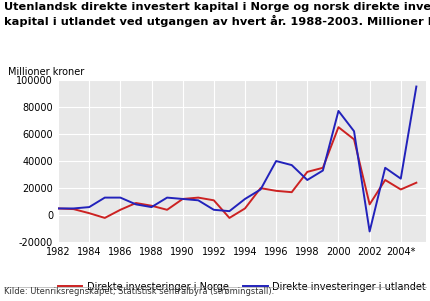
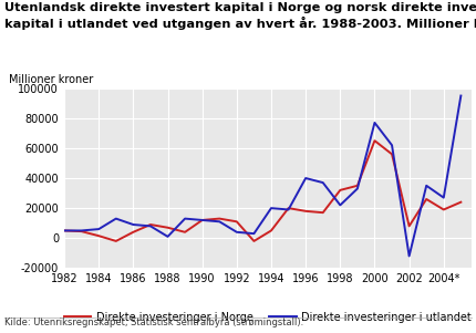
Direkte investeringer i utlandet/1986: 13000 -> 9000
Direkte investeringer i utlandet/1988: 6000 -> 1000
Direkte investeringer i utlandet/1994: 12000 -> 20000
Direkte investeringer i utlandet/1998: 26000 -> 22000
